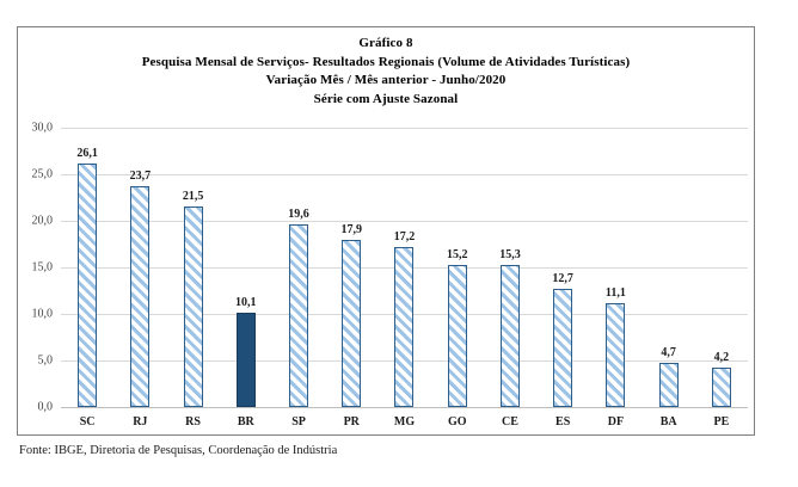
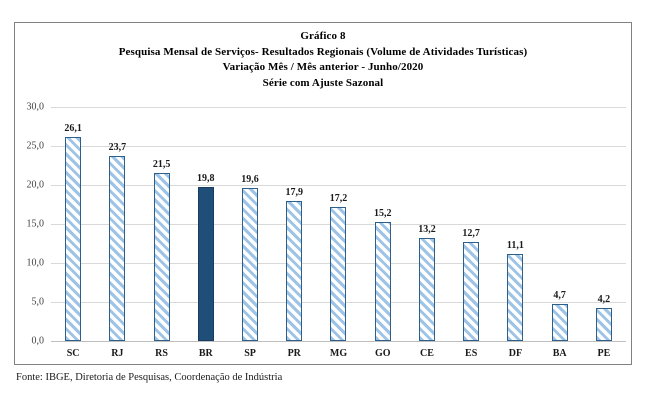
BR: 10,1 -> 19,8
CE: 15,3 -> 13,2
